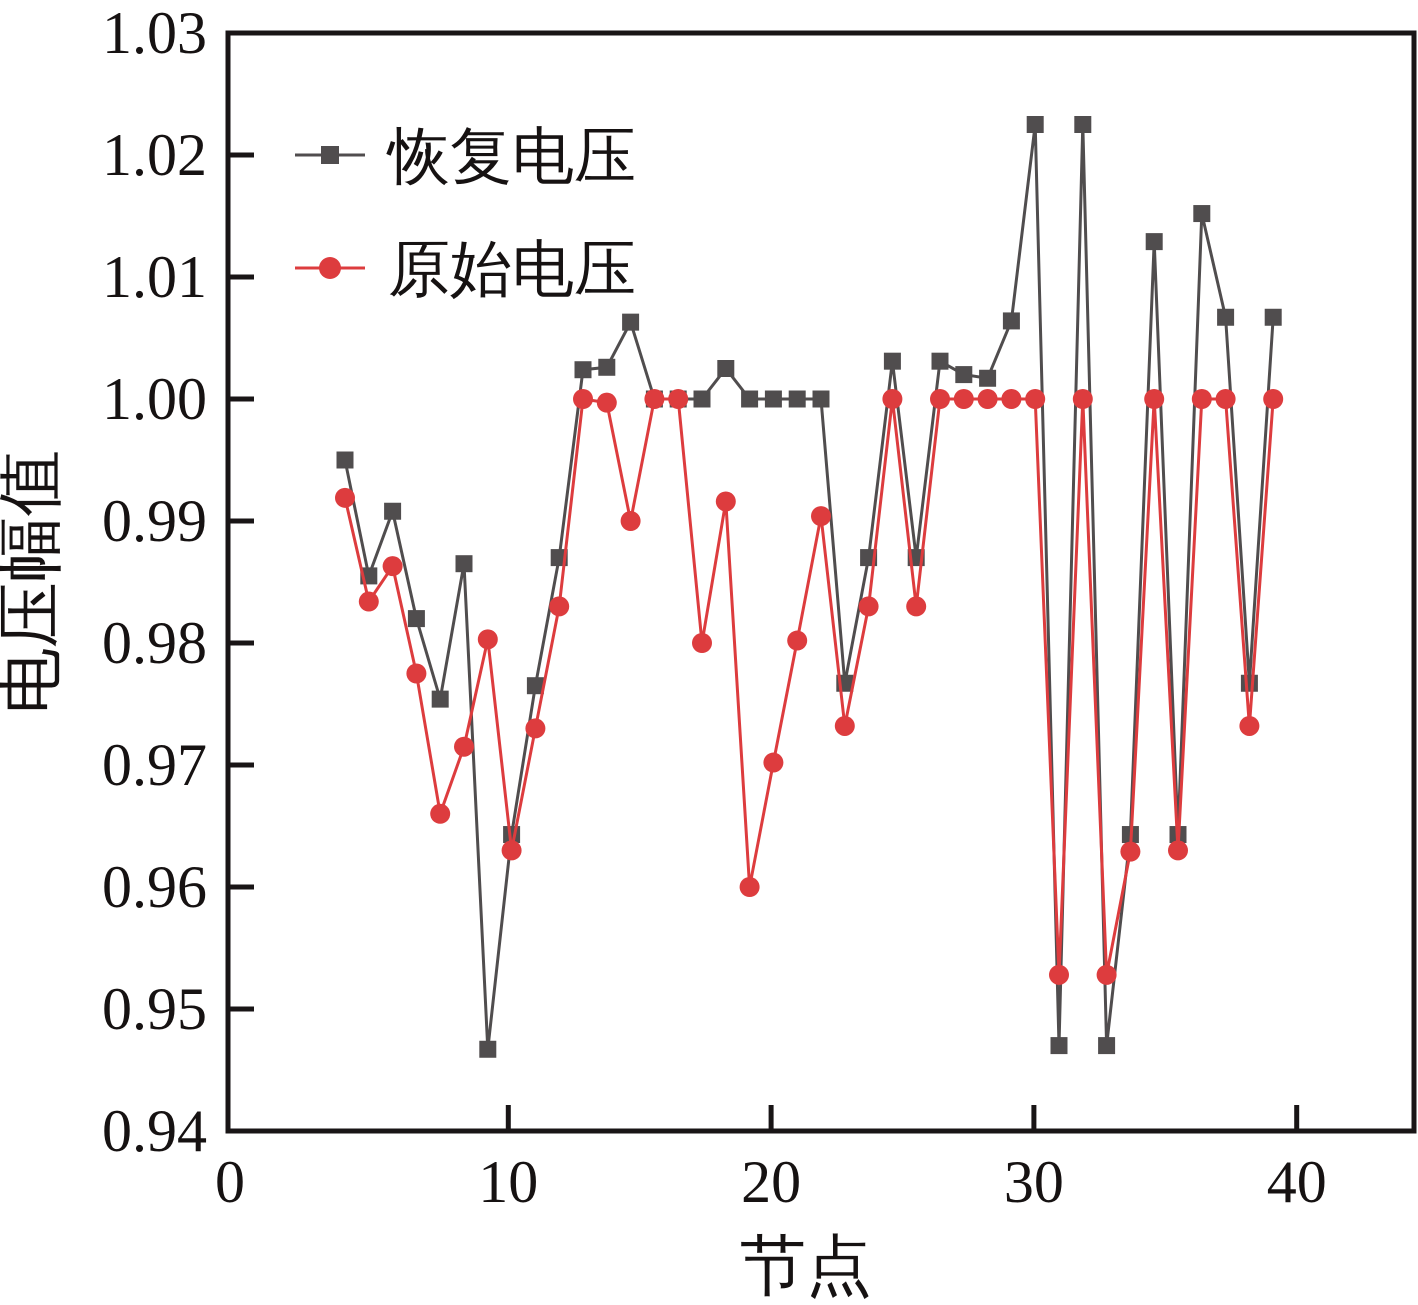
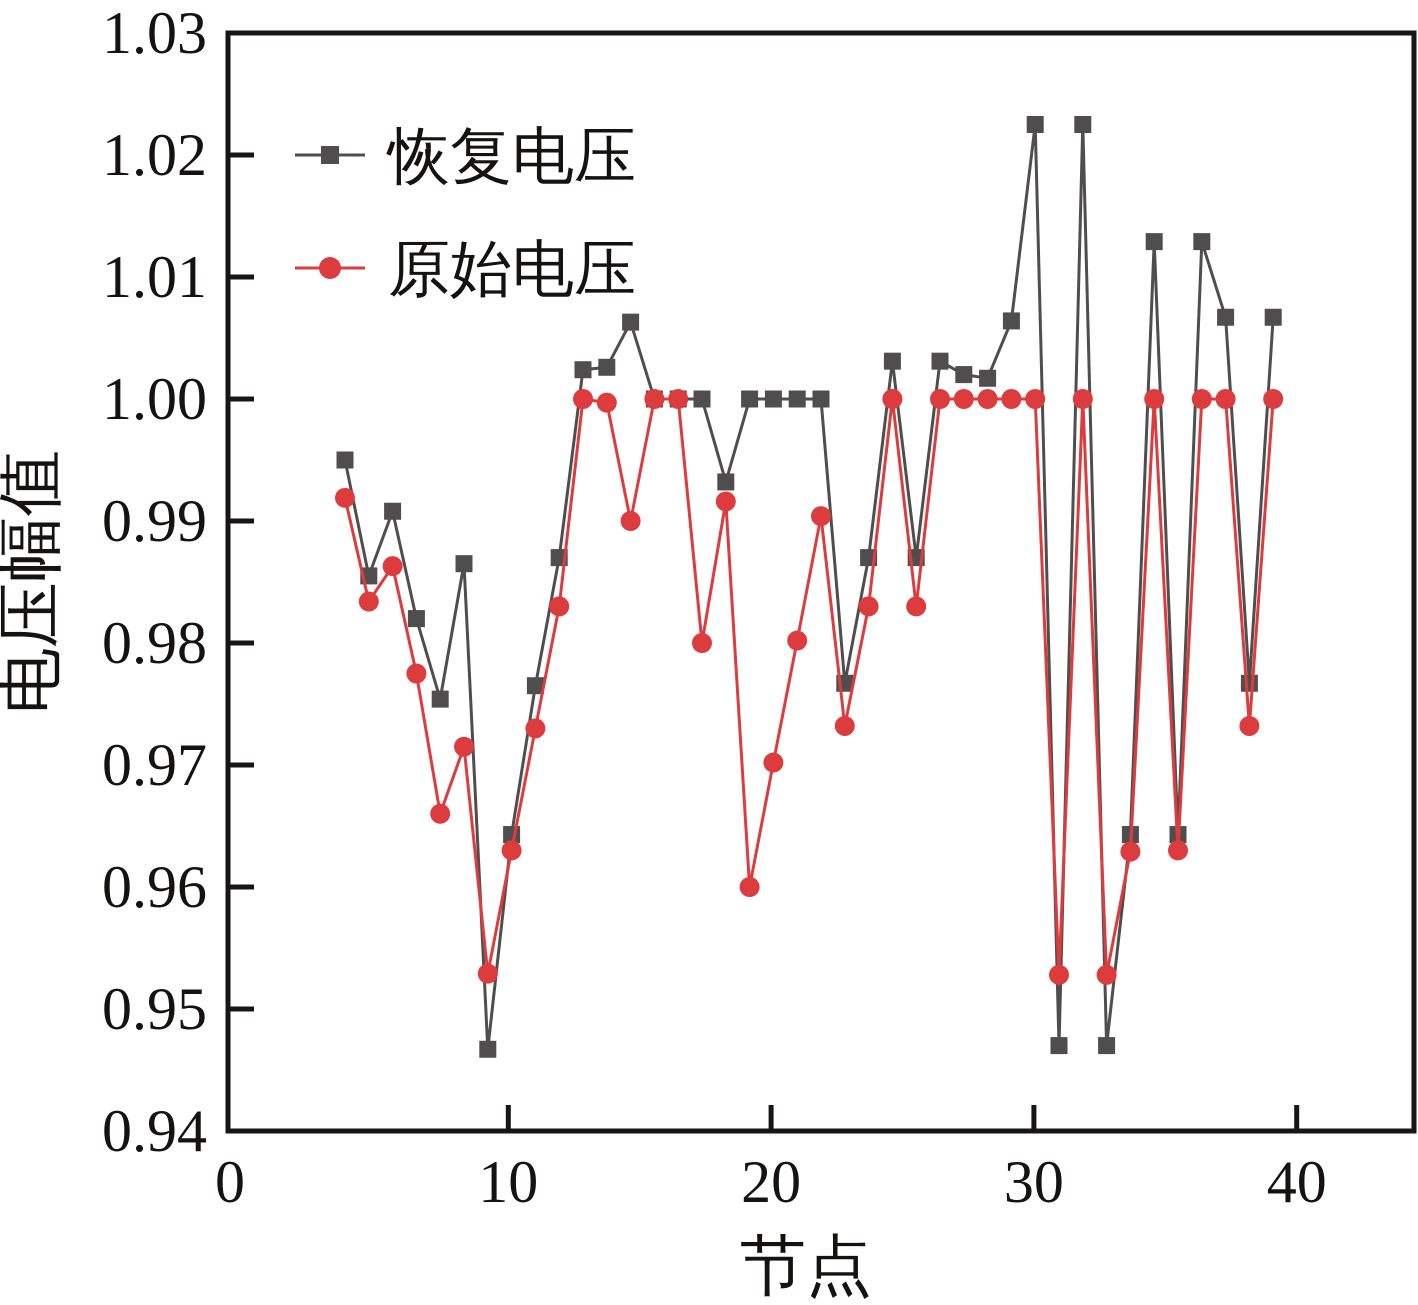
原始电压/10: 0.9803 -> 0.9529
恢复电压/20: 1.0025 -> 0.9932
恢复电压/40: 1.0152 -> 1.0129
